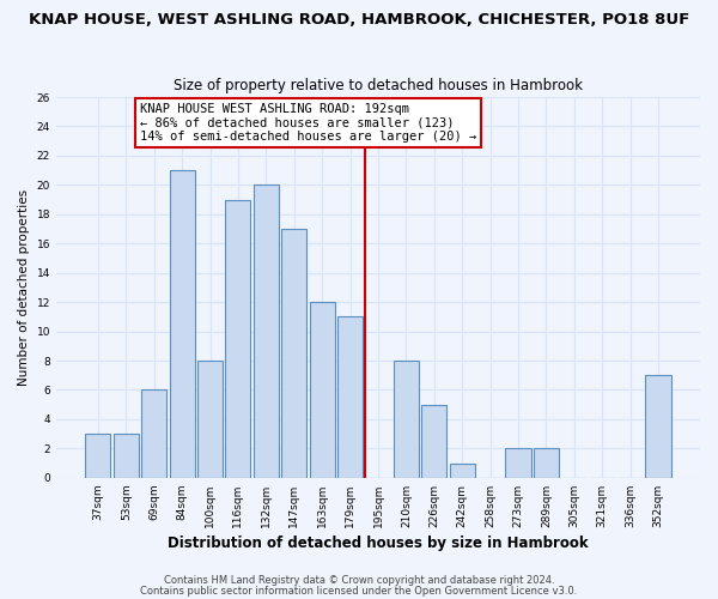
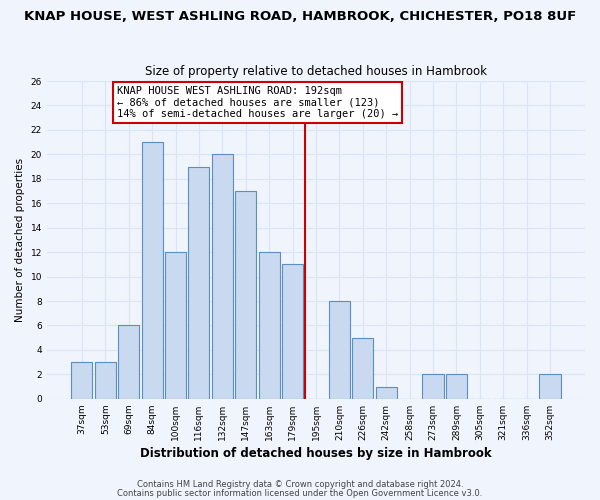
100sqm: 8 -> 12
352sqm: 7 -> 2
